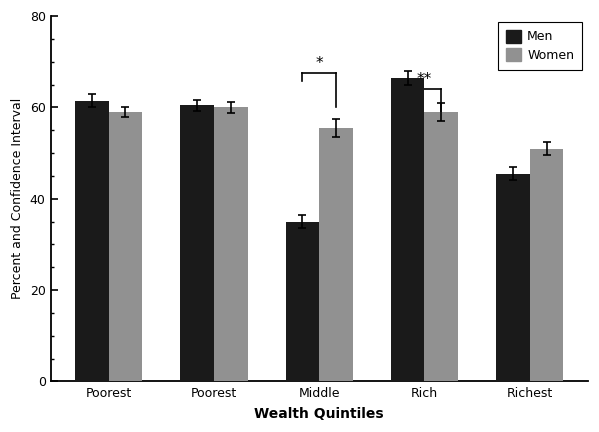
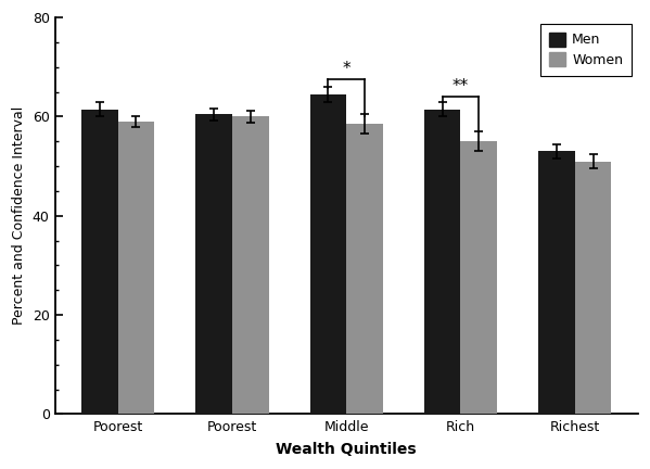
Men/Middle: 35.0 -> 64.5
Women/Middle: 55.5 -> 58.5
Men/Rich: 66.5 -> 61.5
Women/Rich: 59.0 -> 55.0
Men/Richest: 45.5 -> 53.0
